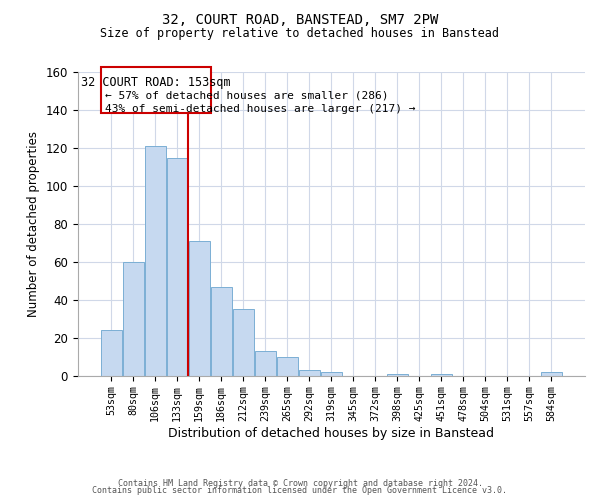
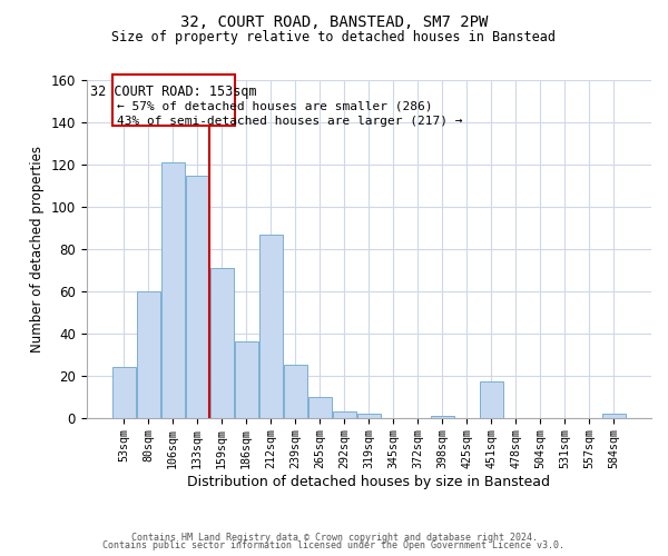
186sqm: 47 -> 36
212sqm: 35 -> 87
239sqm: 13 -> 25
451sqm: 1 -> 17
